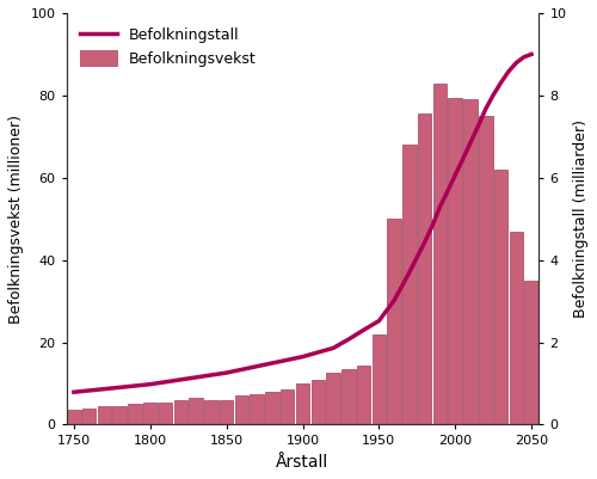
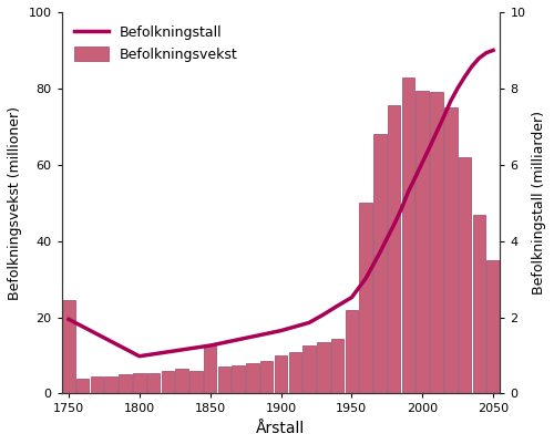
Befolkningsvekst/1750: 3.5 -> 24.5
Befolkningstall/1750: 0.79 -> 1.95
Befolkningsvekst/1850: 6.0 -> 12.5
